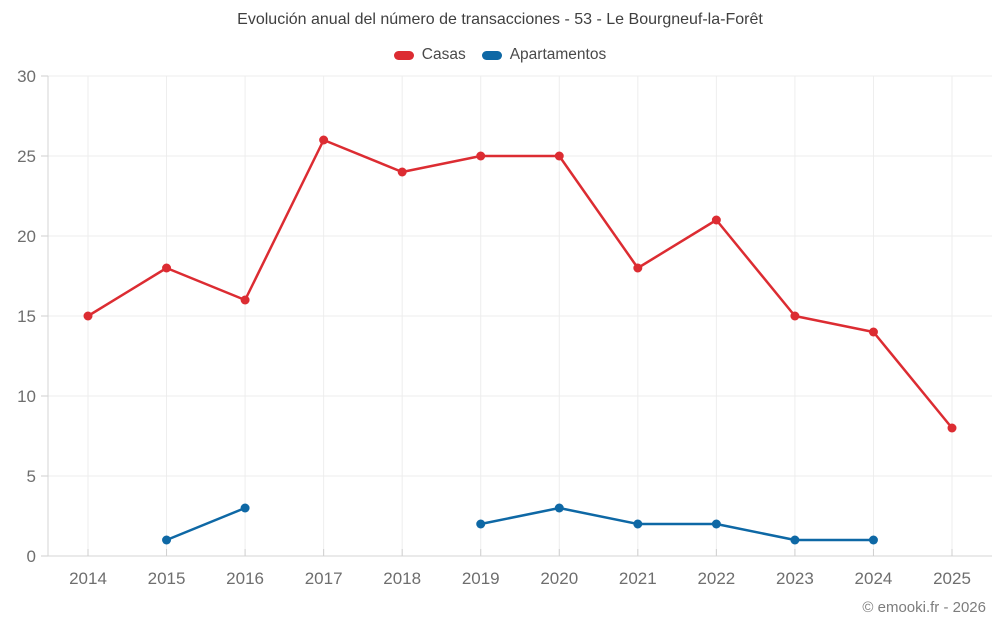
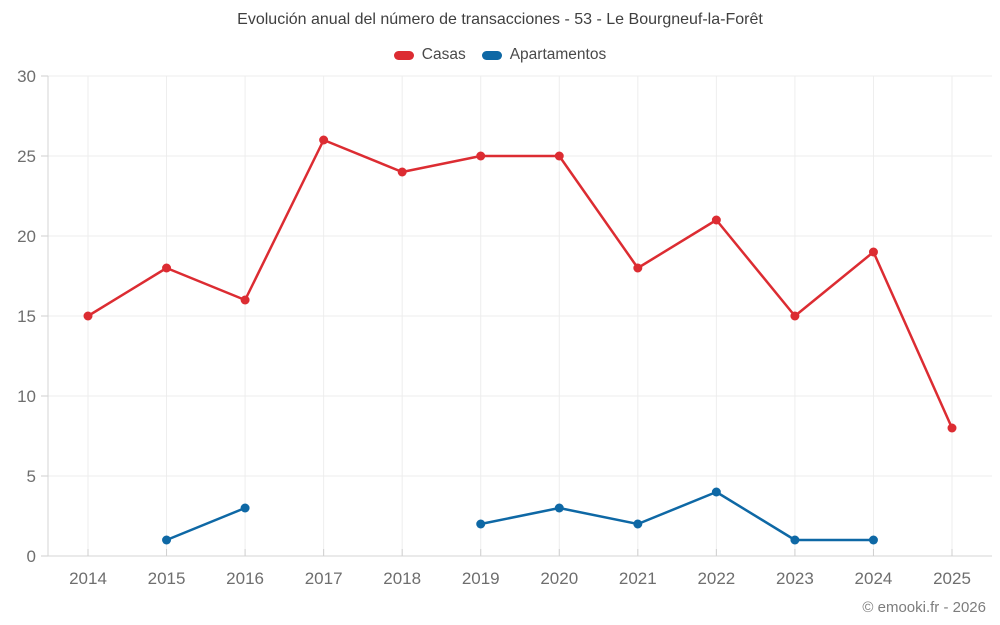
Apartamentos/2022: 2 -> 4
Casas/2024: 14 -> 19
